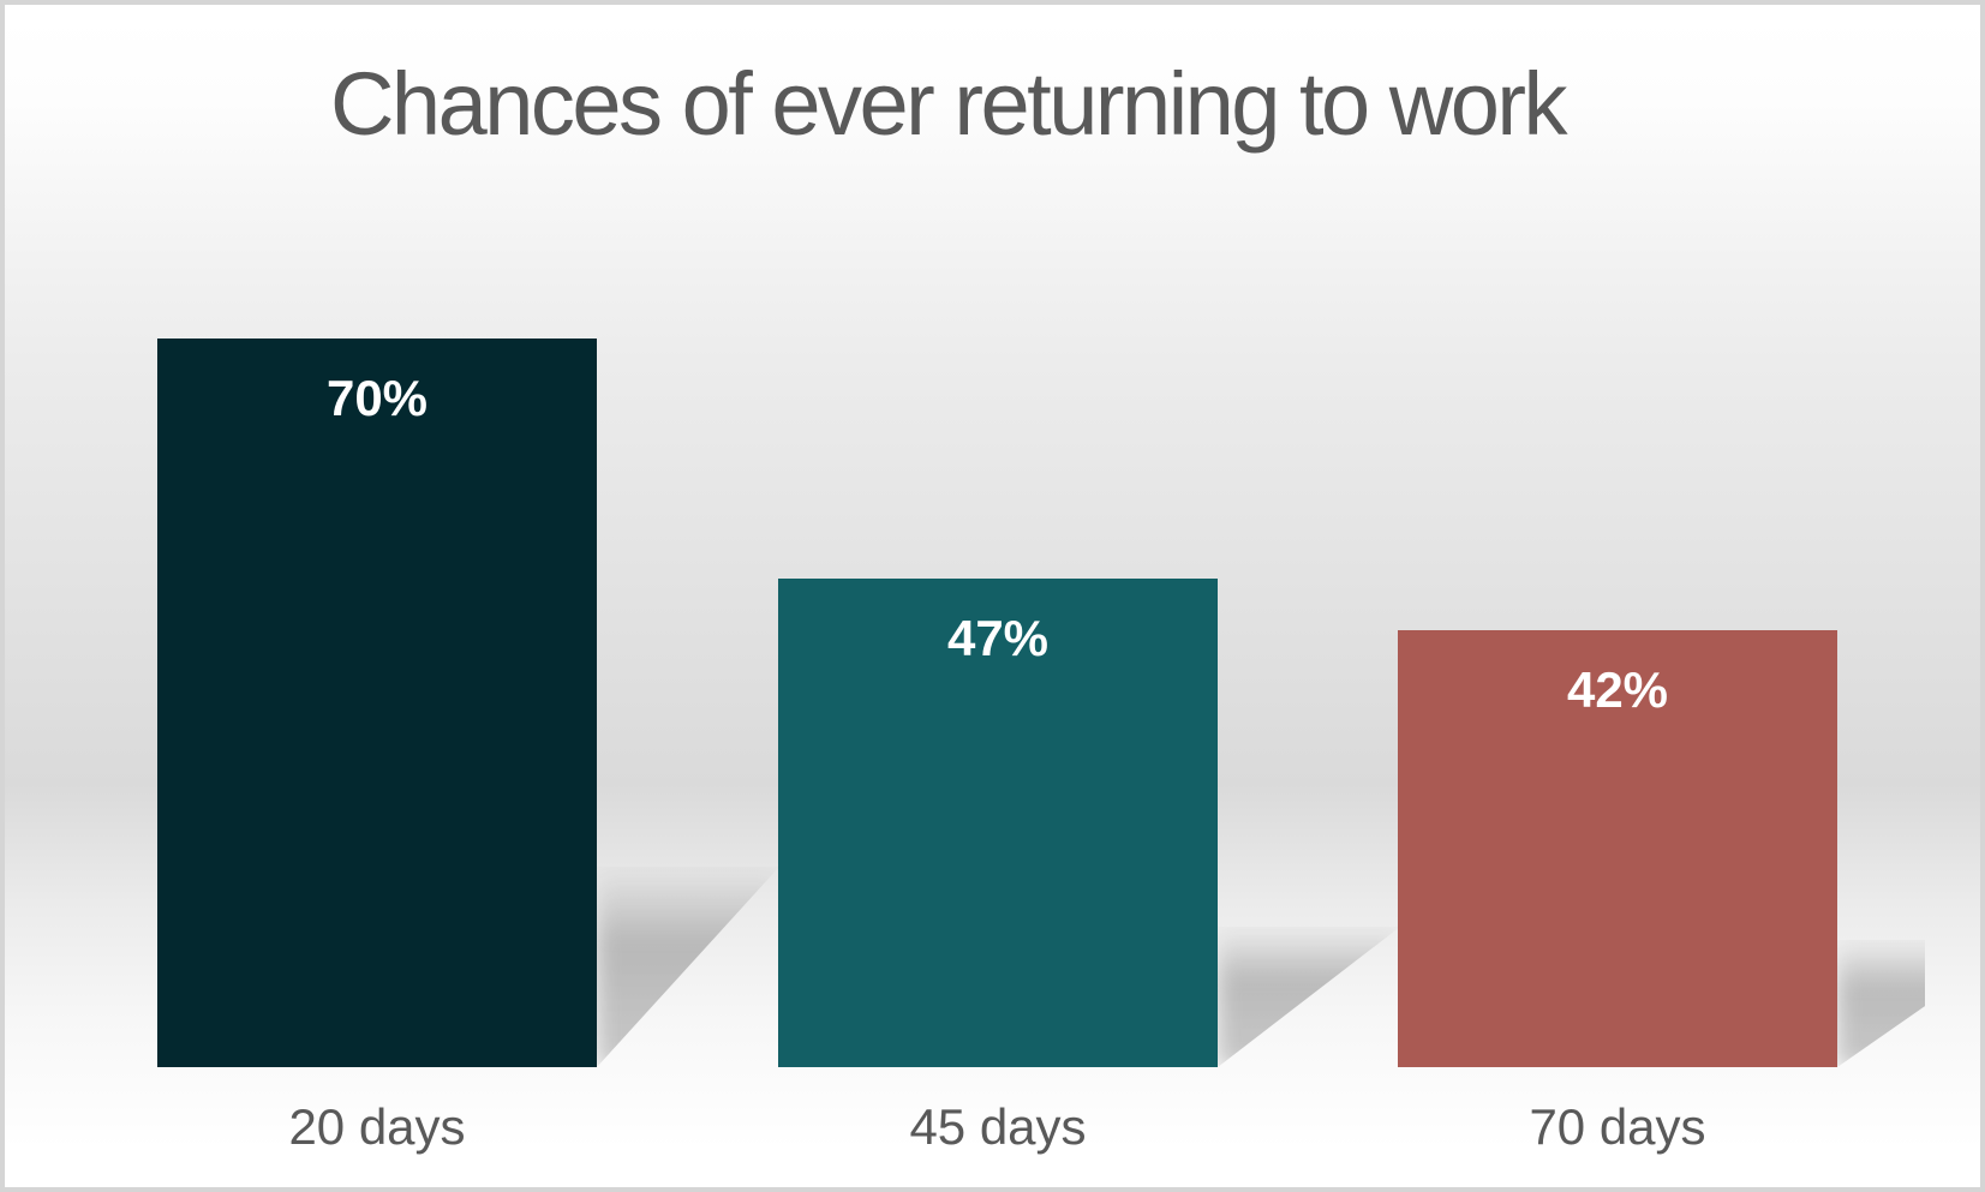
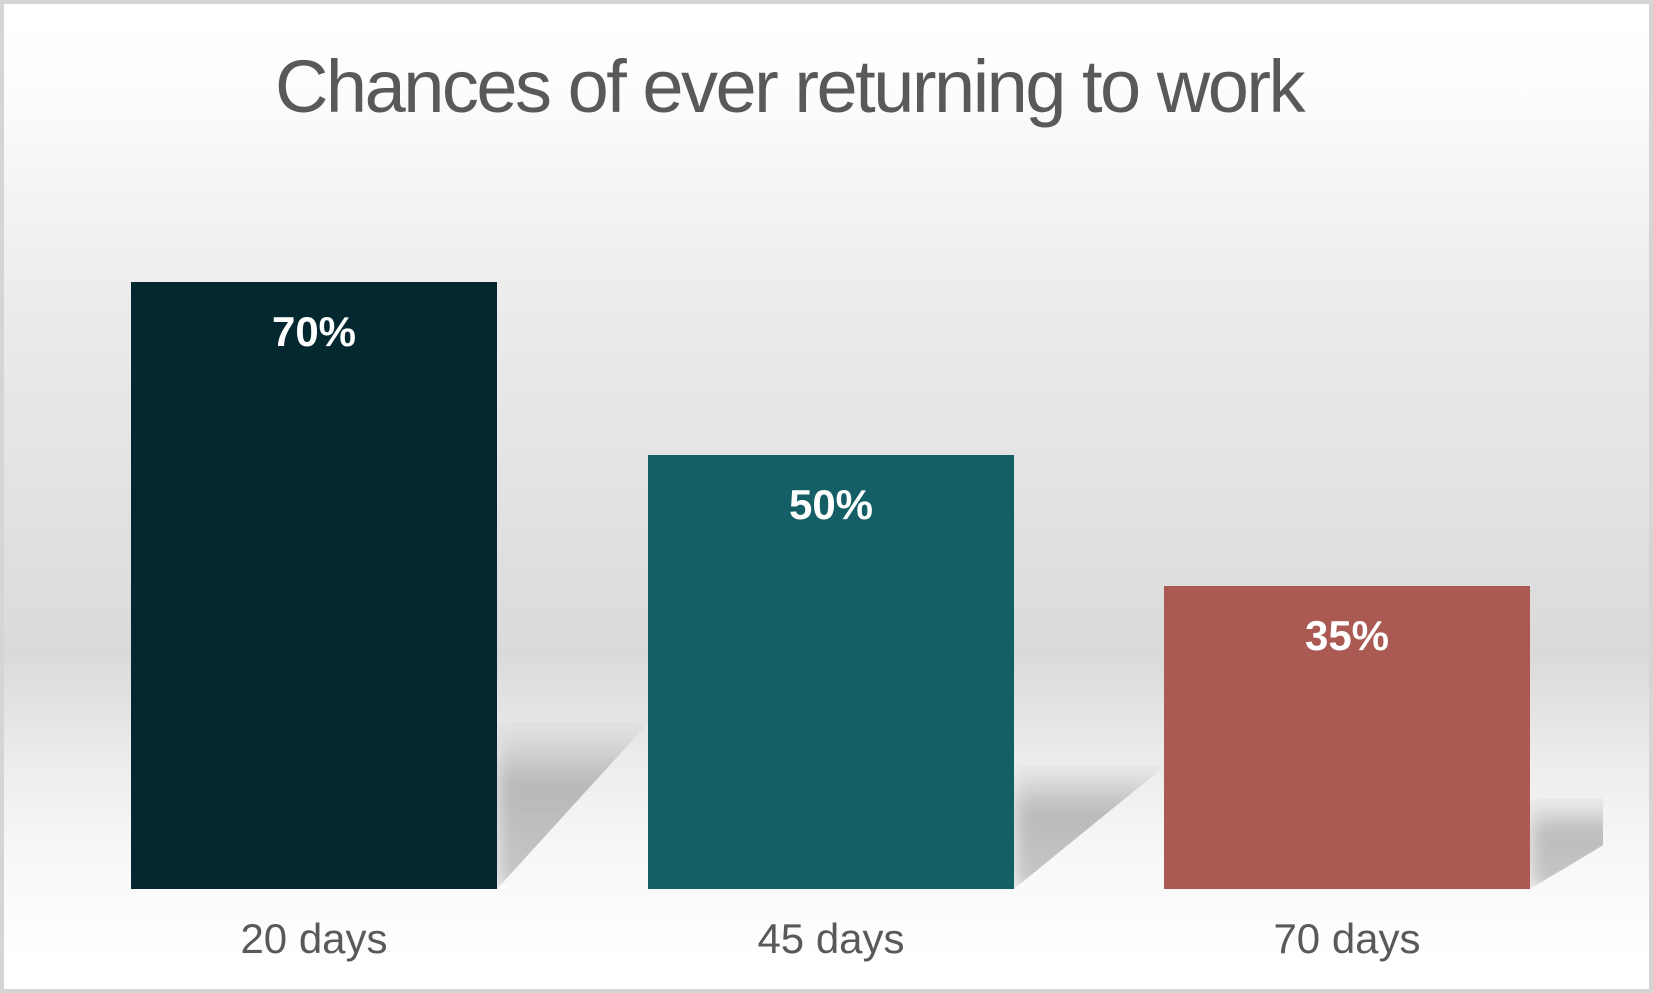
45 days: 47% -> 50%
70 days: 42% -> 35%
